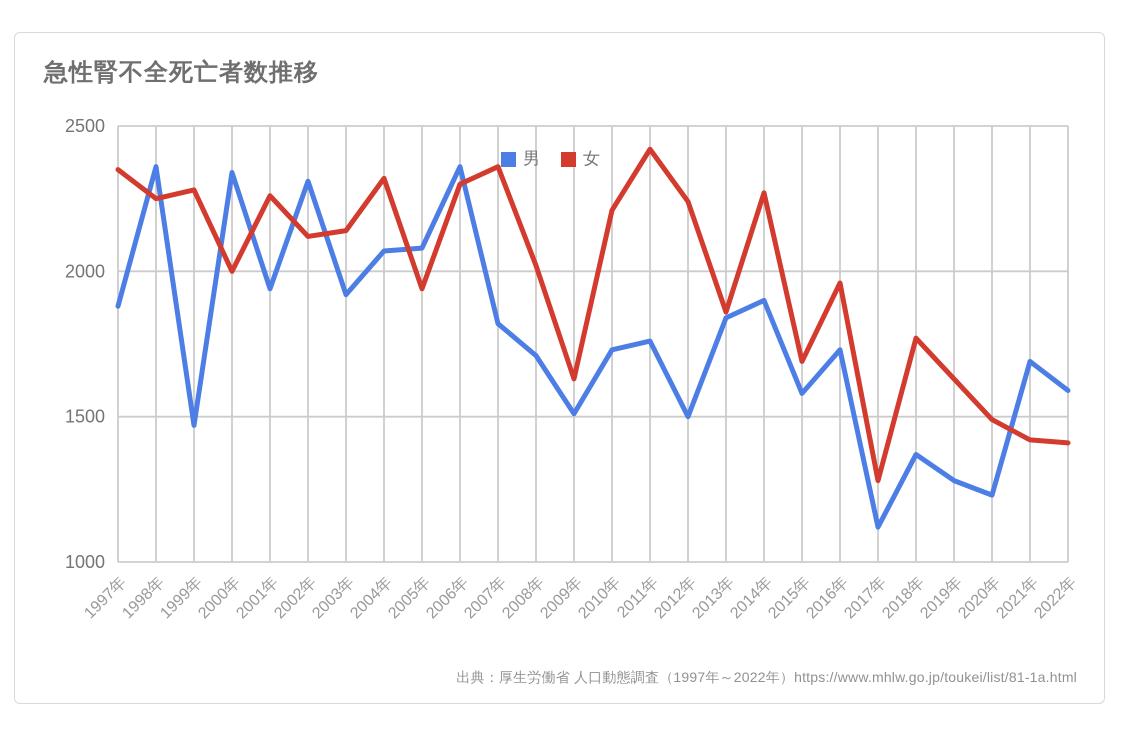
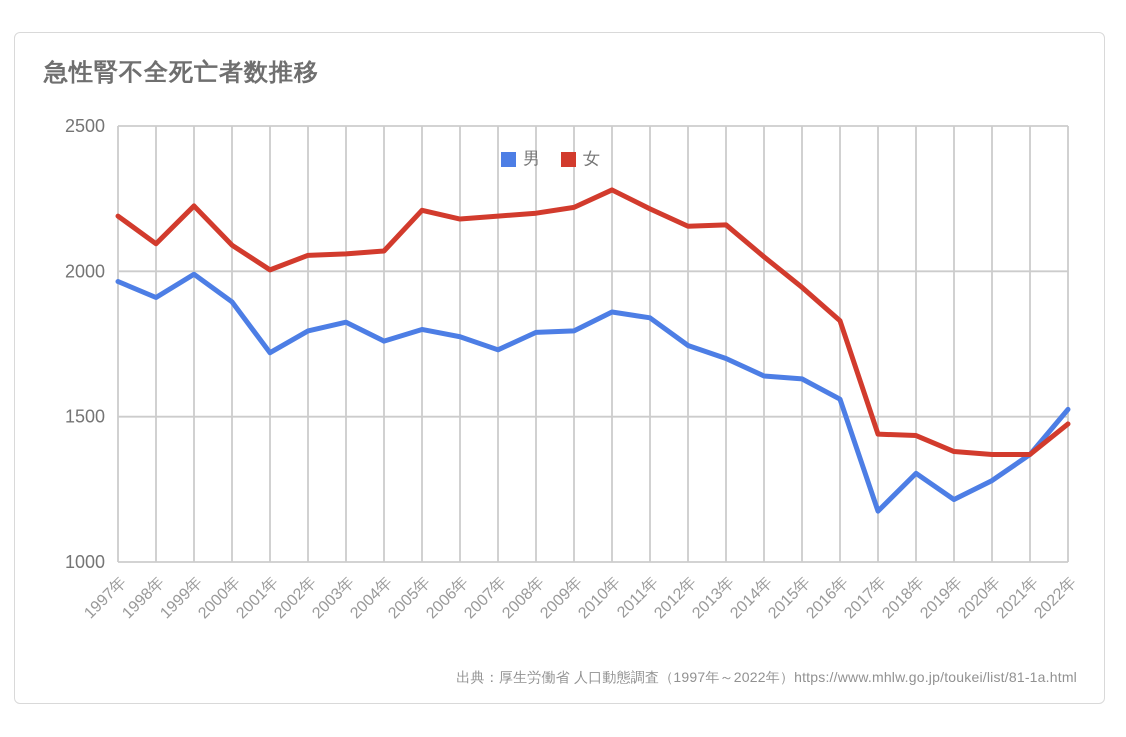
男/1997年: 1880 -> 1960
女/1997年: 2350 -> 2190
男/1998年: 2360 -> 1910
女/1998年: 2250 -> 2100
男/1999年: 1470 -> 1990
女/1999年: 2280 -> 2220
男/2000年: 2340 -> 1900
女/2000年: 2000 -> 2090
男/2001年: 1940 -> 1720
女/2001年: 2260 -> 2000
男/2002年: 2310 -> 1800
女/2002年: 2120 -> 2060
男/2003年: 1920 -> 1820
女/2003年: 2140 -> 2060
男/2004年: 2070 -> 1760
女/2004年: 2320 -> 2070
男/2005年: 2080 -> 1800
女/2005年: 1940 -> 2210
男/2006年: 2360 -> 1780
女/2006年: 2300 -> 2180
男/2007年: 1820 -> 1730
女/2007年: 2360 -> 2190
男/2008年: 1710 -> 1790
女/2008年: 2020 -> 2200
男/2009年: 1510 -> 1800
女/2009年: 1630 -> 2220
男/2010年: 1730 -> 1860
女/2010年: 2210 -> 2280
男/2011年: 1760 -> 1840
女/2011年: 2420 -> 2220
男/2012年: 1500 -> 1740
女/2012年: 2240 -> 2160
男/2013年: 1840 -> 1700
女/2013年: 1860 -> 2160
男/2014年: 1900 -> 1640
女/2014年: 2270 -> 2050
男/2015年: 1580 -> 1630
女/2015年: 1690 -> 1940
男/2016年: 1730 -> 1560
女/2016年: 1960 -> 1830
男/2017年: 1120 -> 1180
女/2017年: 1280 -> 1440
男/2018年: 1370 -> 1300
女/2018年: 1770 -> 1440
男/2019年: 1280 -> 1220
女/2019年: 1630 -> 1380
男/2020年: 1230 -> 1280
女/2020年: 1490 -> 1370
男/2021年: 1690 -> 1370
女/2021年: 1420 -> 1370
男/2022年: 1590 -> 1520
女/2022年: 1410 -> 1480
